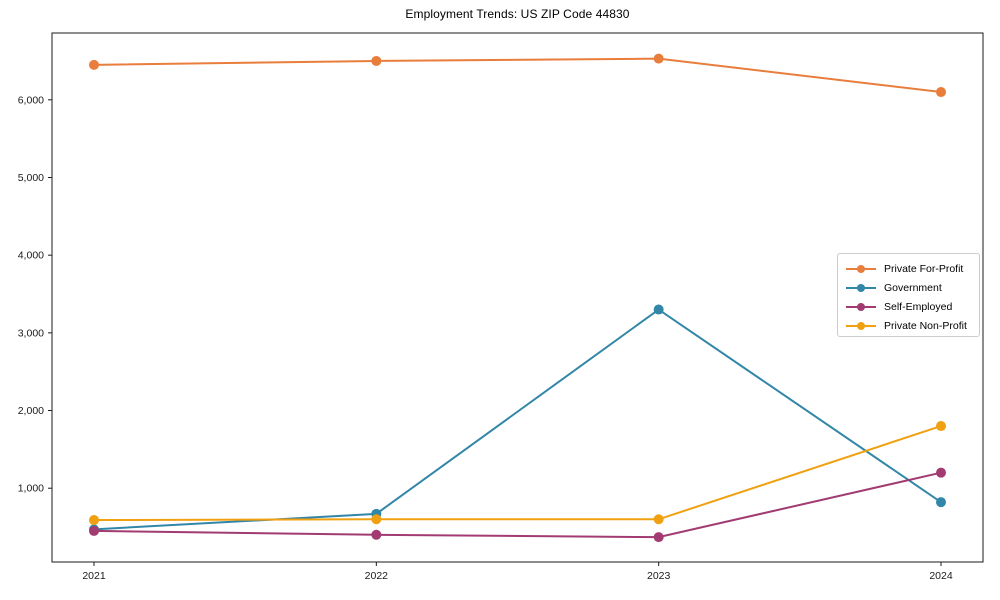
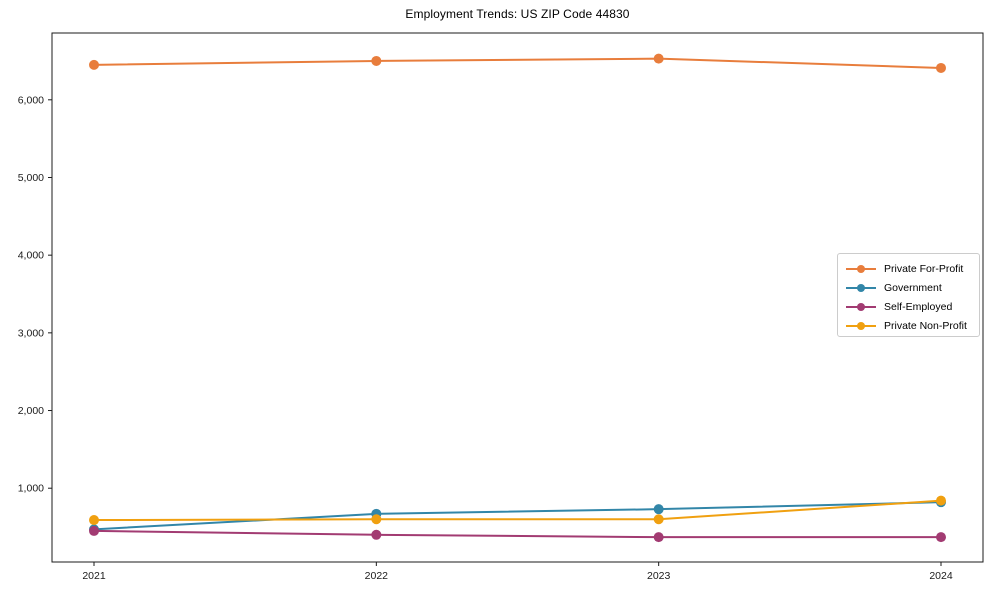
Government/2023: 3300 -> 700
Private For-Profit/2024: 6100 -> 6400
Self-Employed/2024: 1200 -> 400
Private Non-Profit/2024: 1800 -> 800
